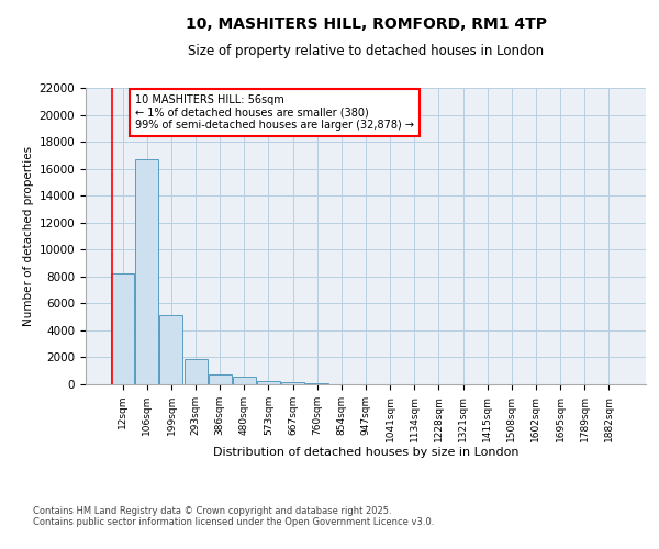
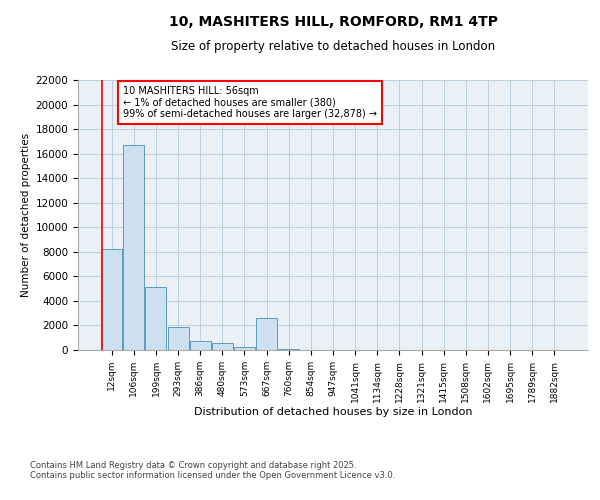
667sqm: 100 -> 2600
